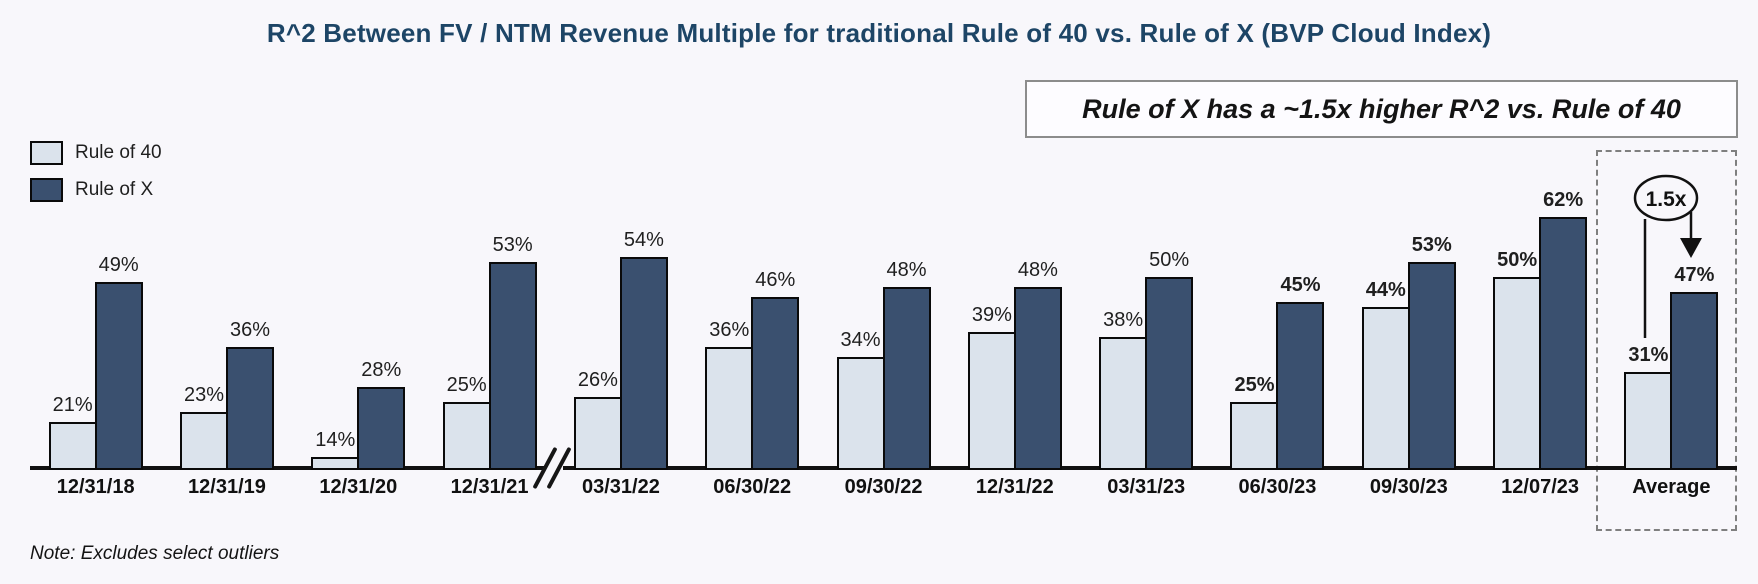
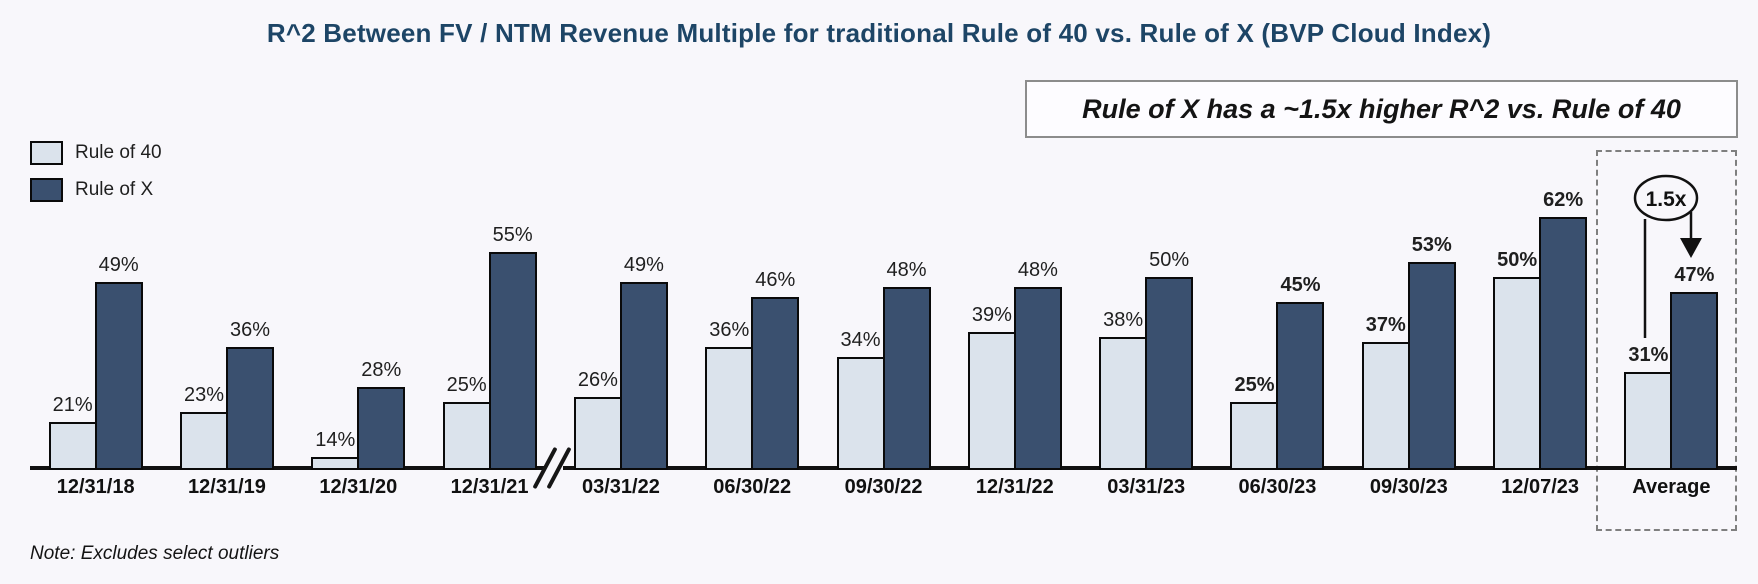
Rule of X/12/31/21: 53% -> 55%
Rule of X/03/31/22: 54% -> 49%
Rule of 40/09/30/23: 44% -> 37%
